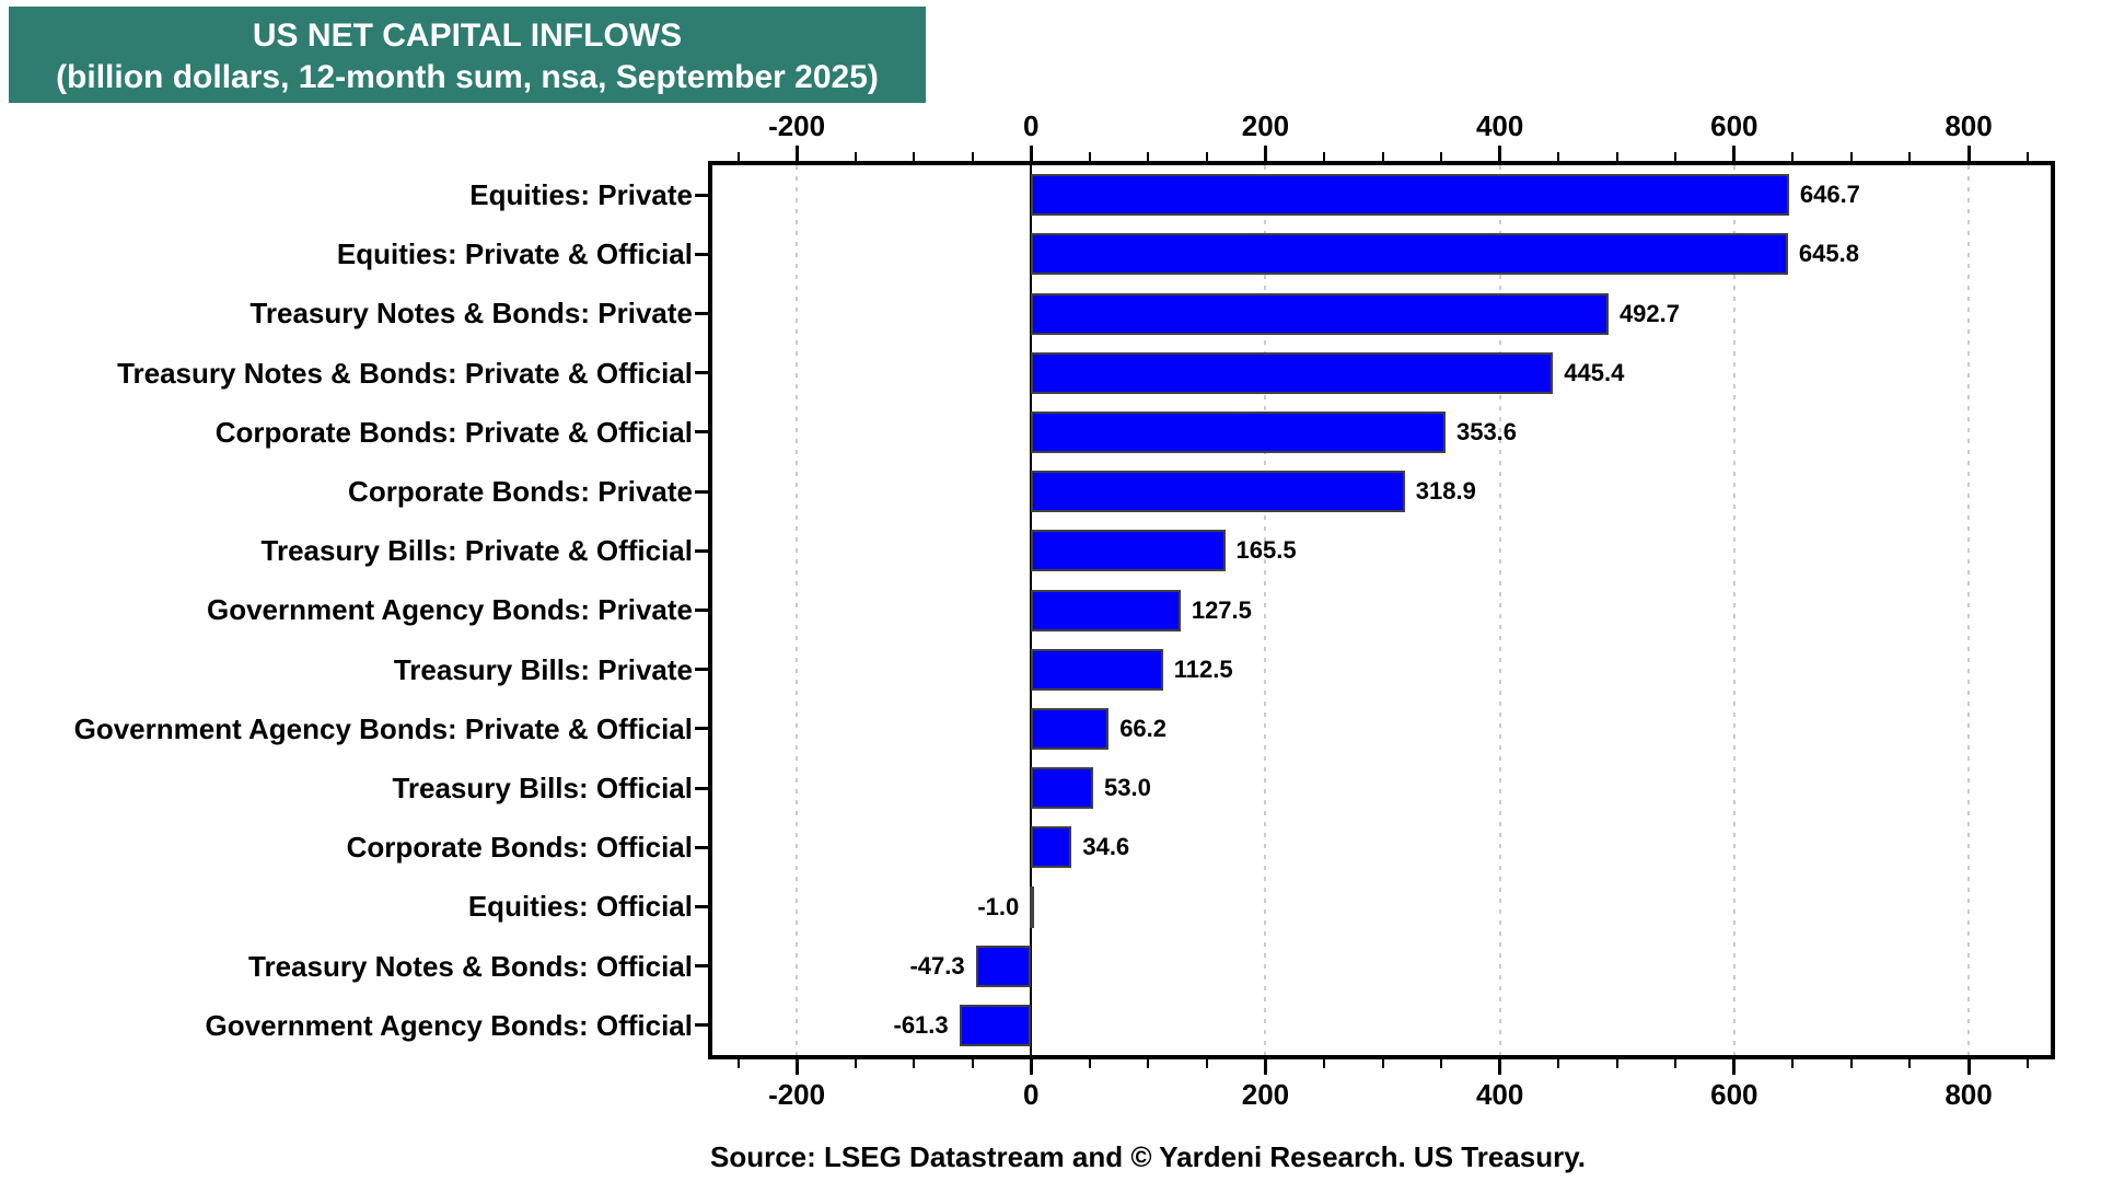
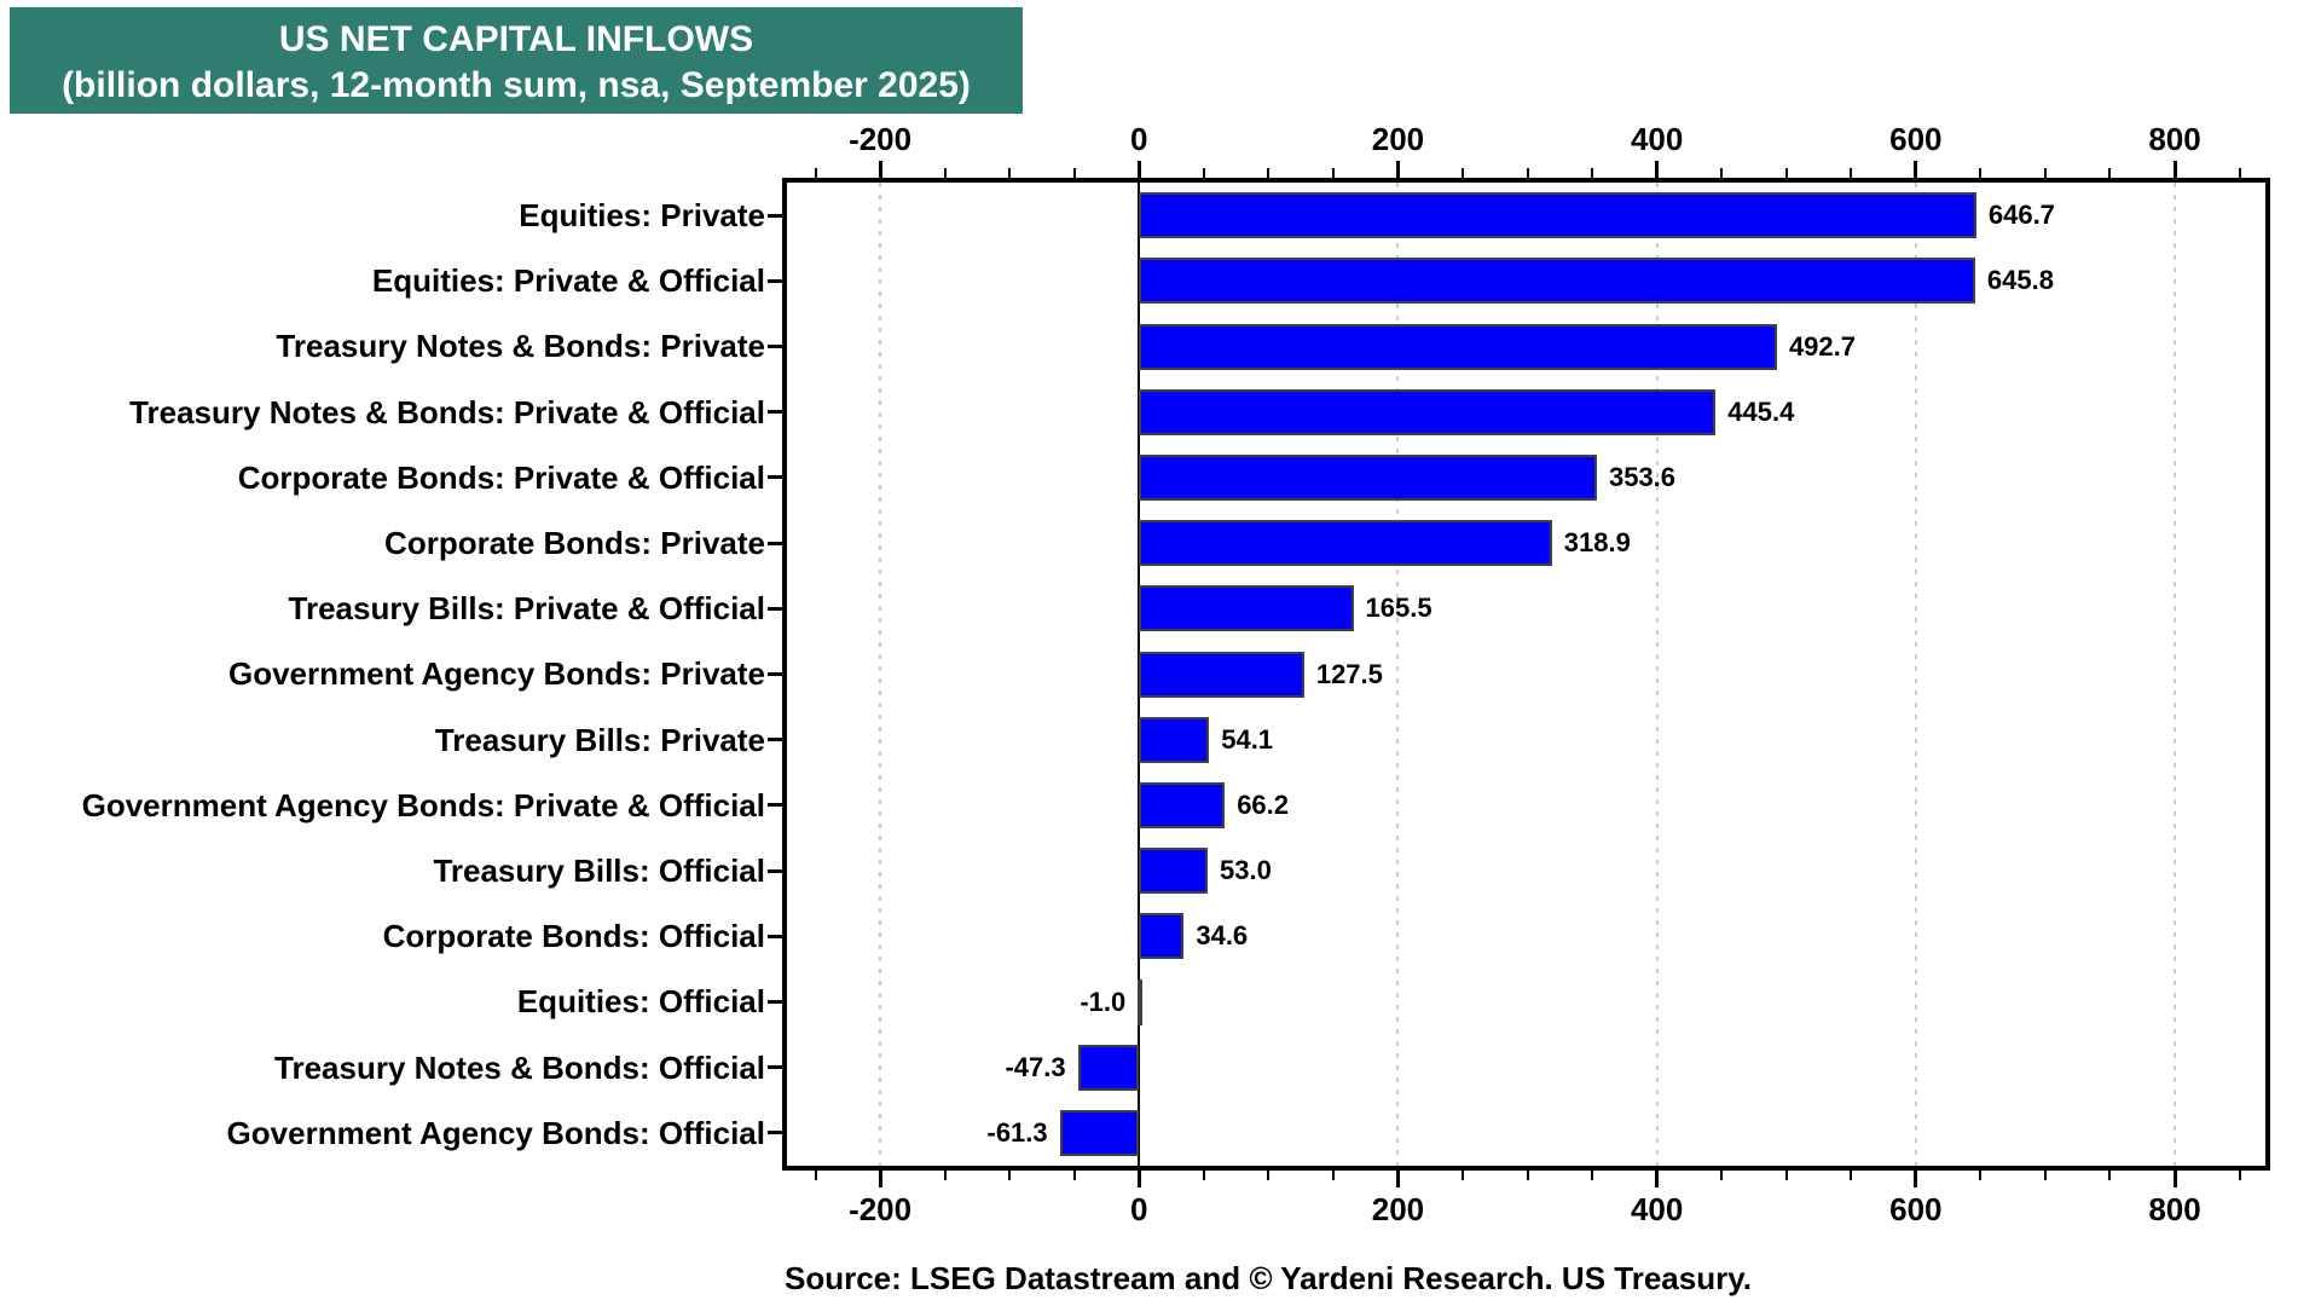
Treasury Bills: Private: 112.5 -> 54.1
